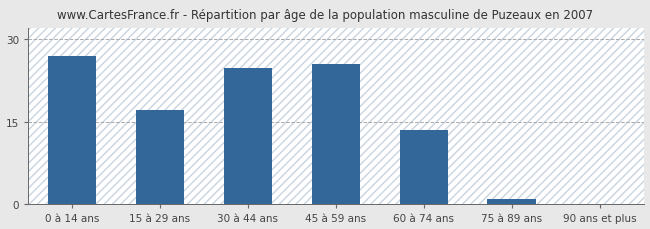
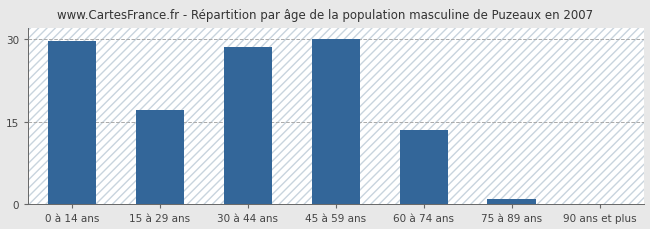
0 à 14 ans: 26.8 -> 29.5
30 à 44 ans: 24.6 -> 28.5
45 à 59 ans: 25.4 -> 30.0
